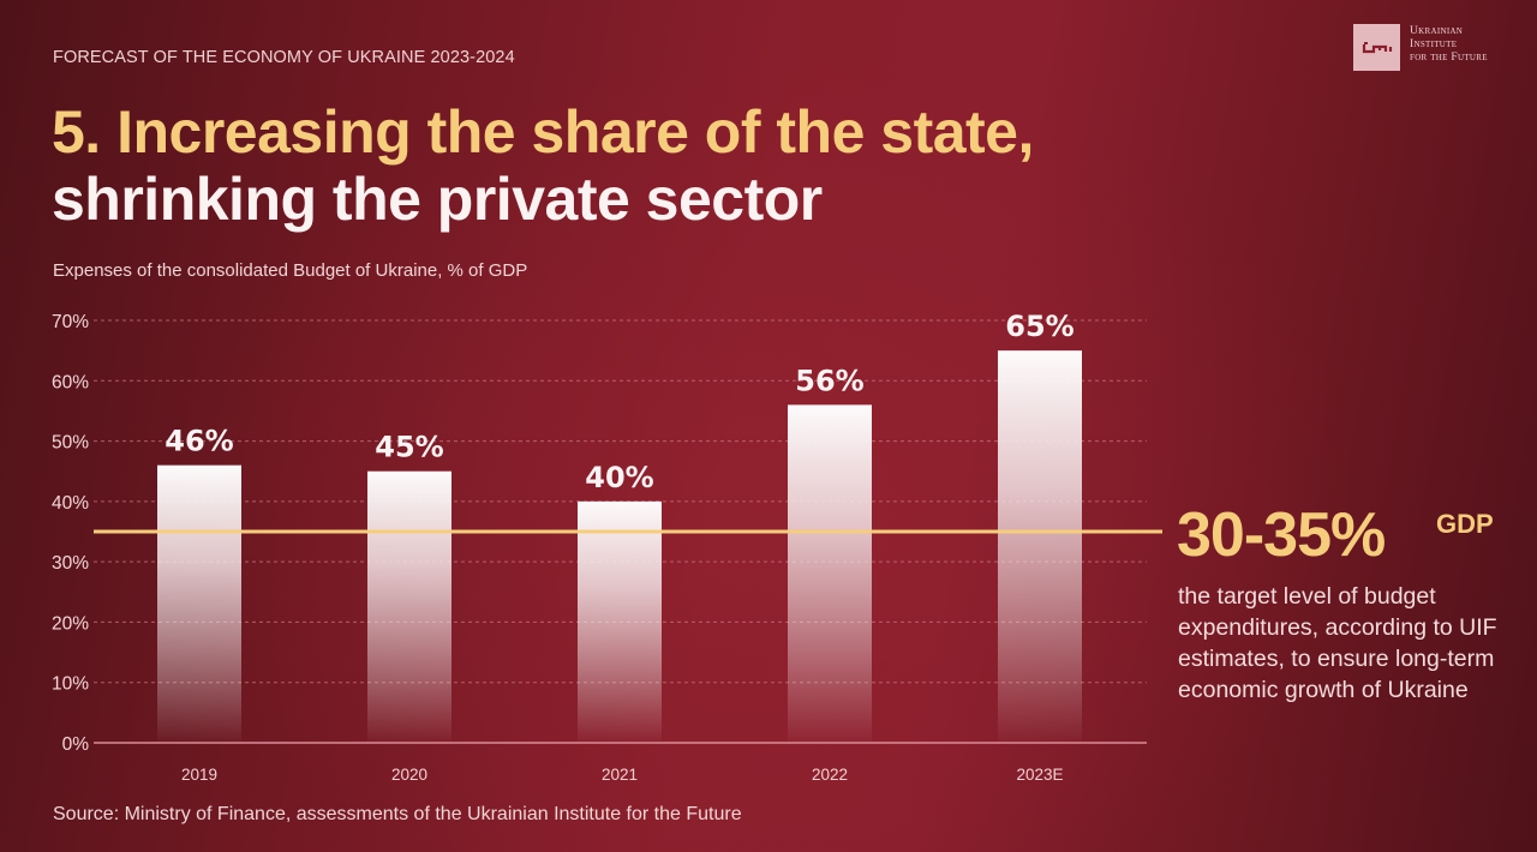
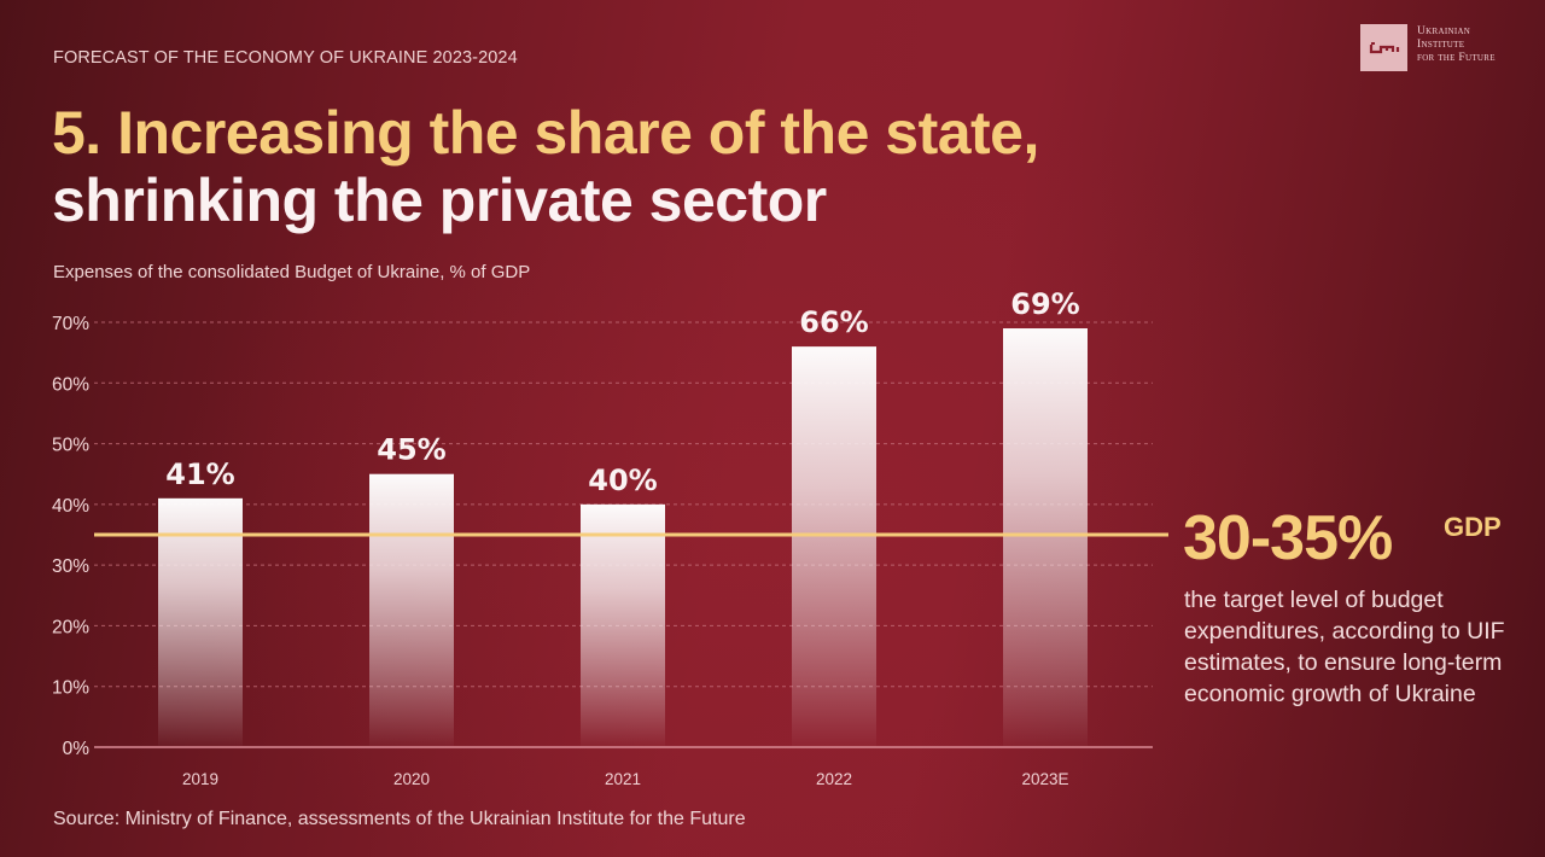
2019: 46% -> 41%
2022: 56% -> 66%
2023E: 65% -> 69%
